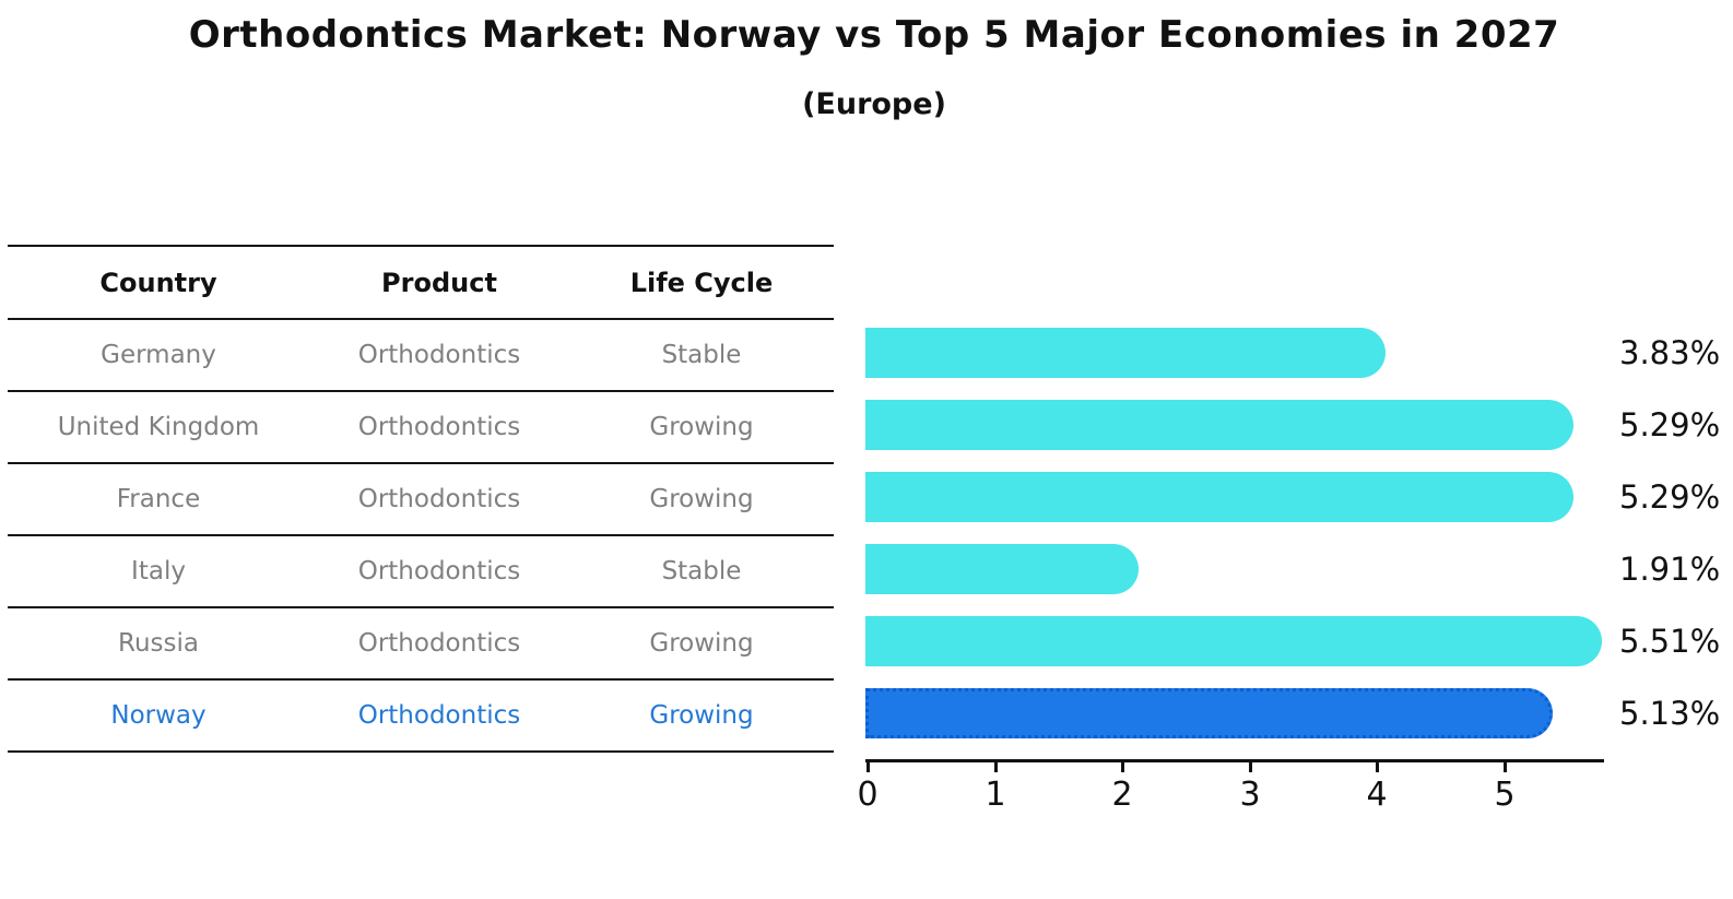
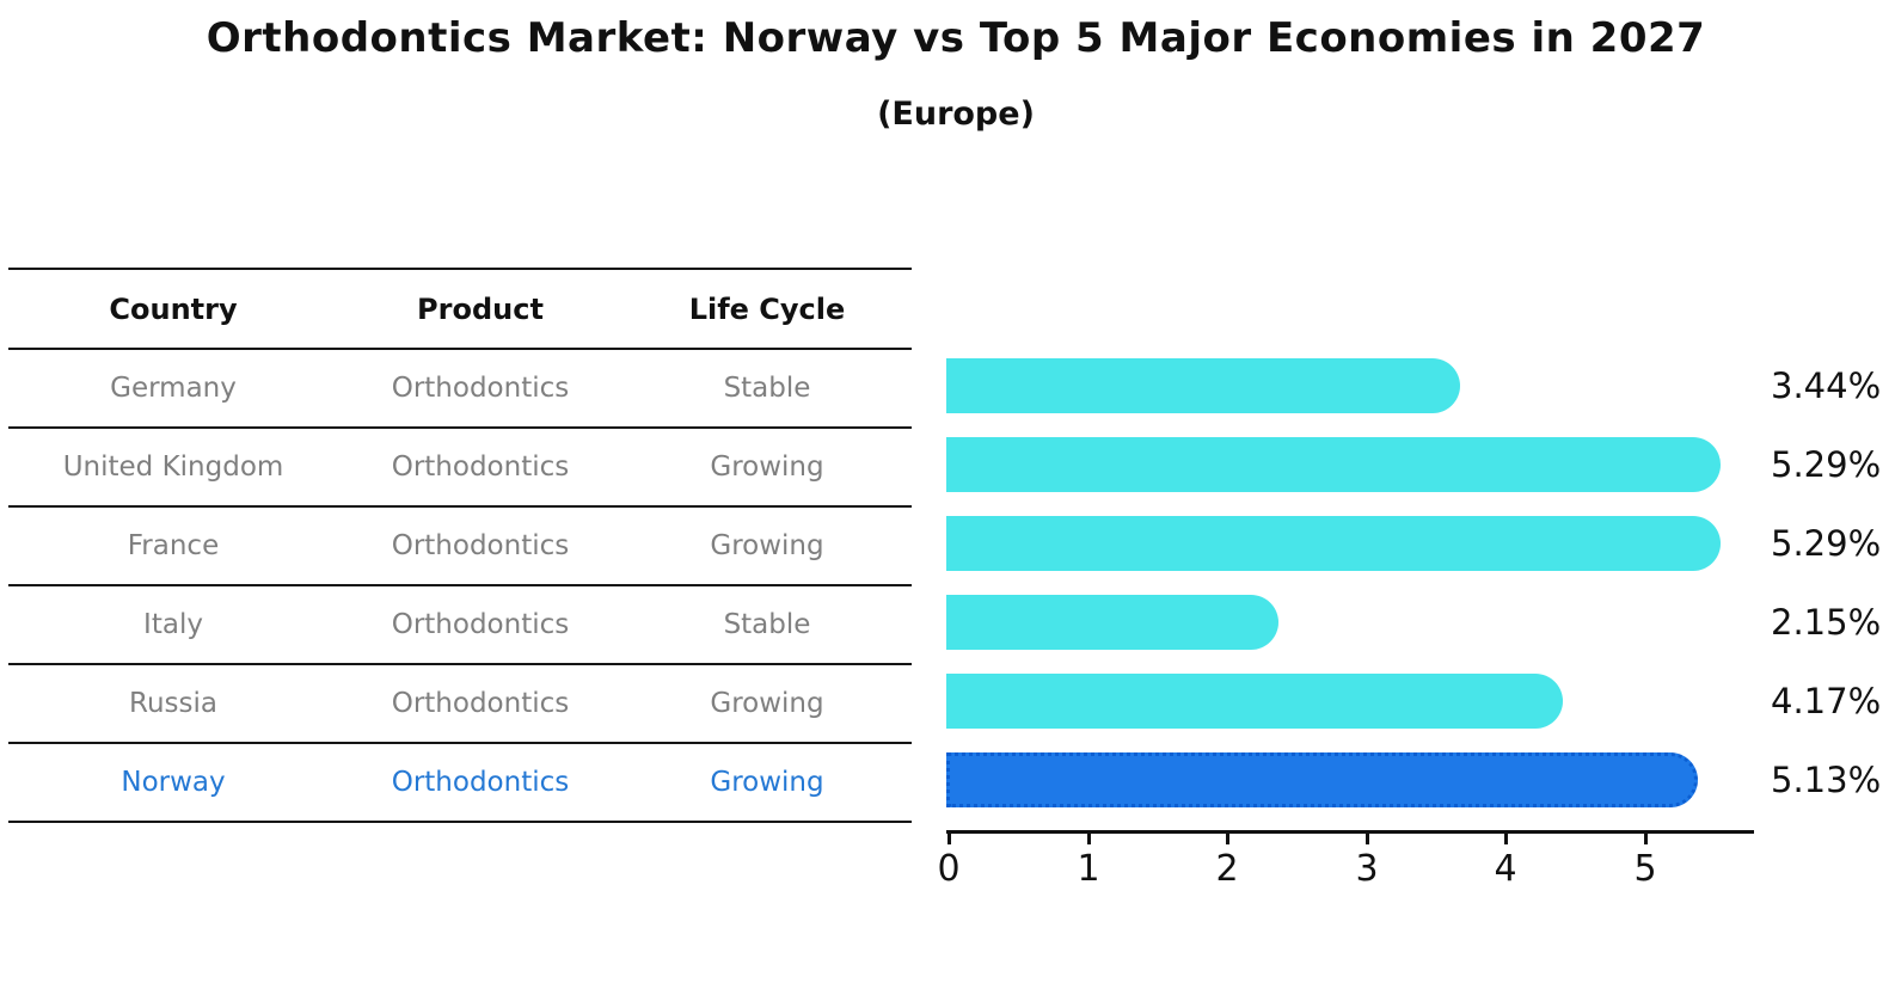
Germany: 3.83% -> 3.44%
Italy: 1.91% -> 2.15%
Russia: 5.51% -> 4.17%
